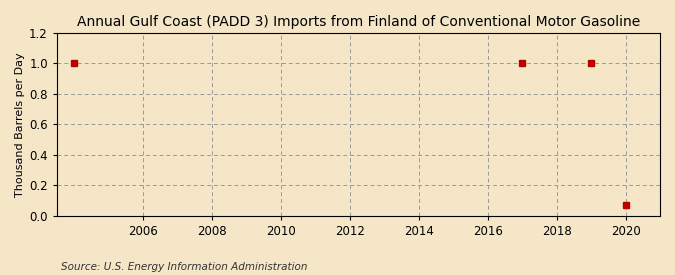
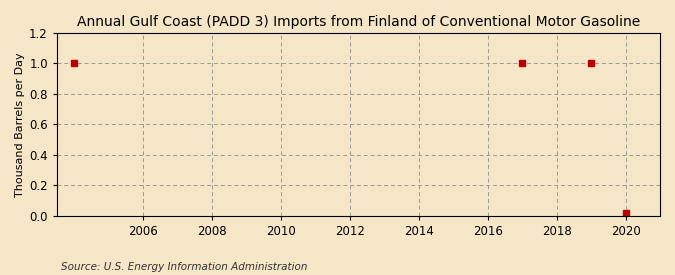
2020: 0.07 -> 0.02
